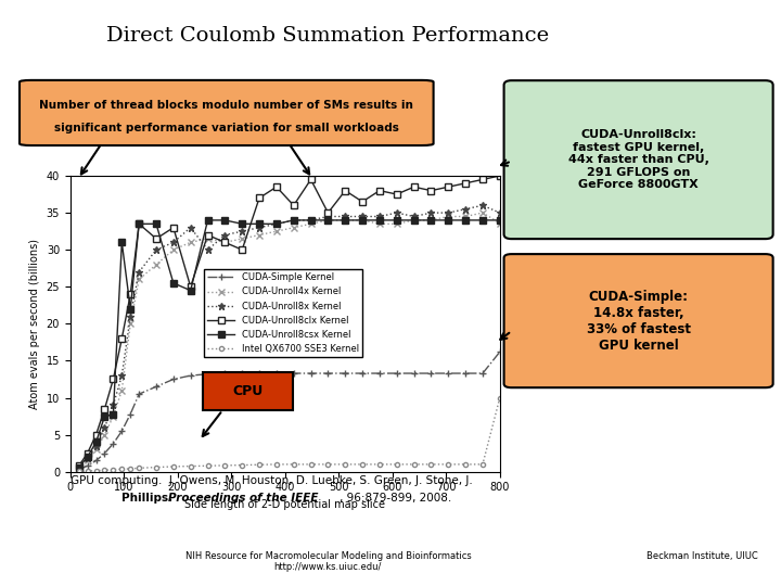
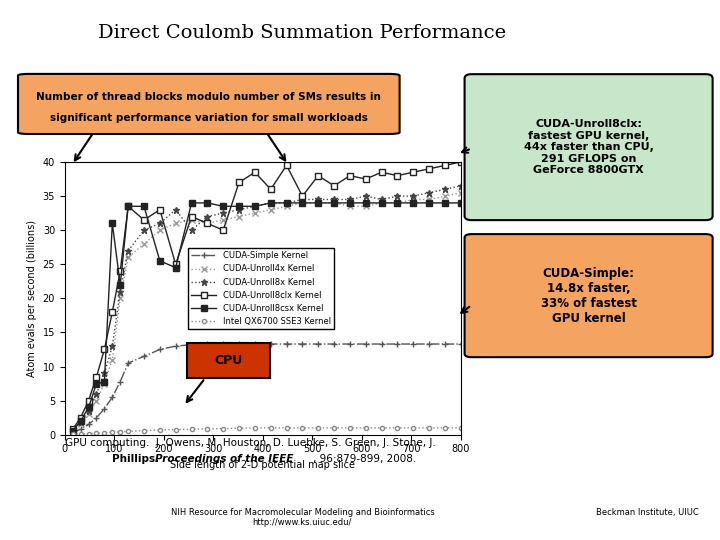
CUDA-Simple Kernel/800: 16.2 -> 13.3
CUDA-Unroll4x Kernel/800: 33.6 -> 35.5
CUDA-Unroll8x Kernel/800: 35.0 -> 36.5
Intel QX6700 SSE3 Kernel/800: 10.0 -> 1.0
